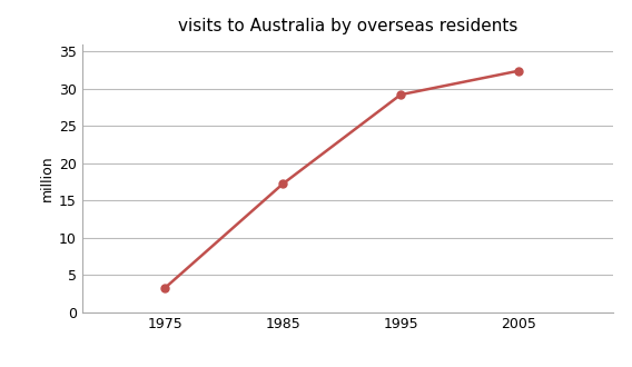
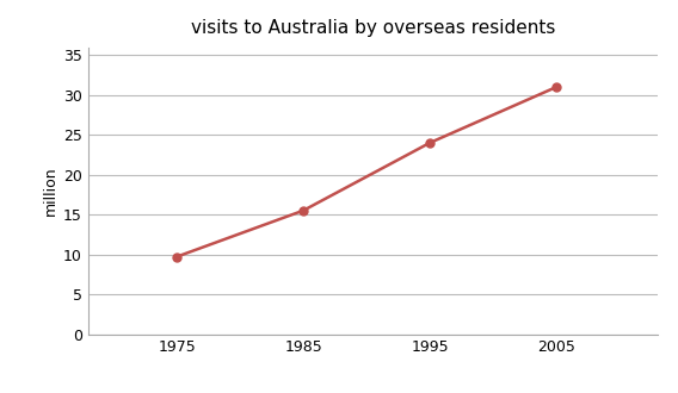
1975: 3.2 -> 9.7
1985: 17.2 -> 15.5
1995: 29.2 -> 24.0
2005: 32.4 -> 31.0
